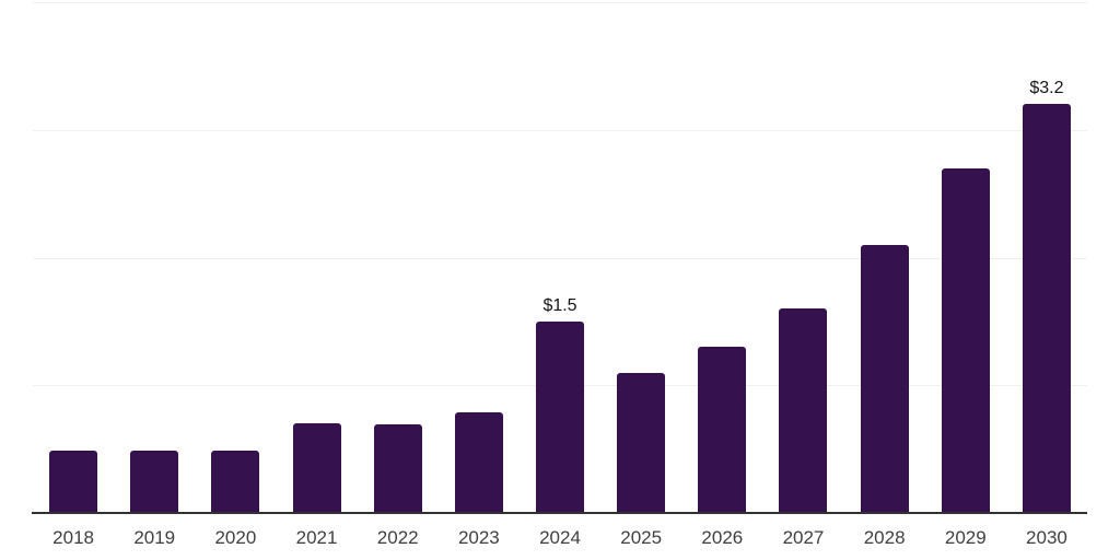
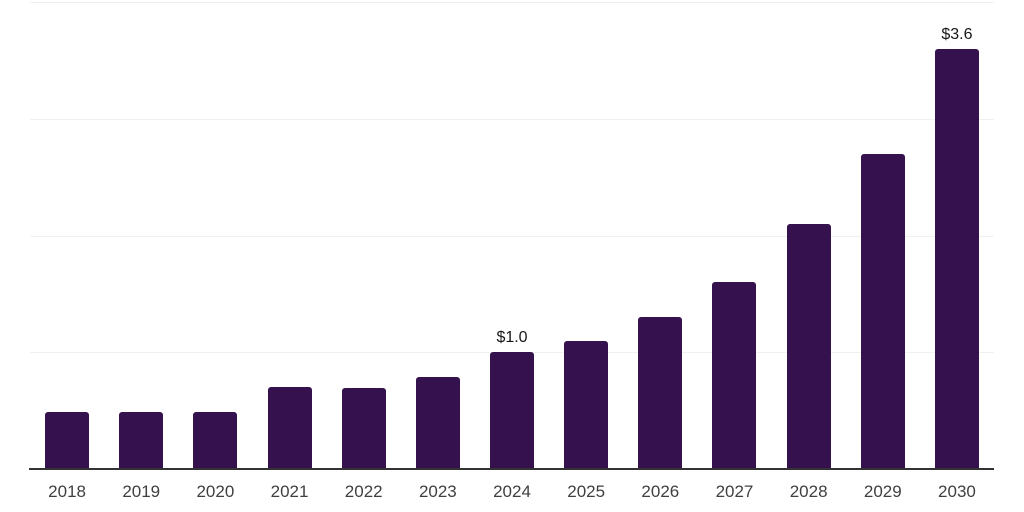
2024: $1.5 -> $1.0
2030: $3.2 -> $3.6
